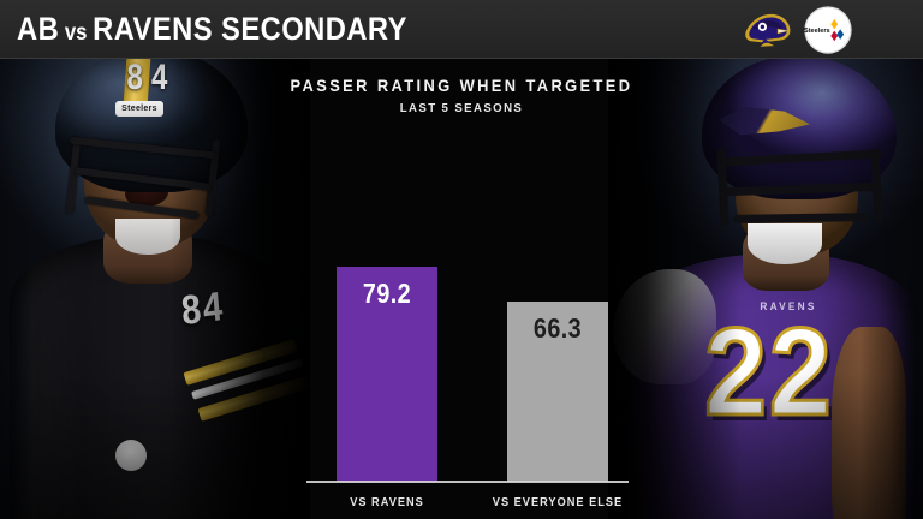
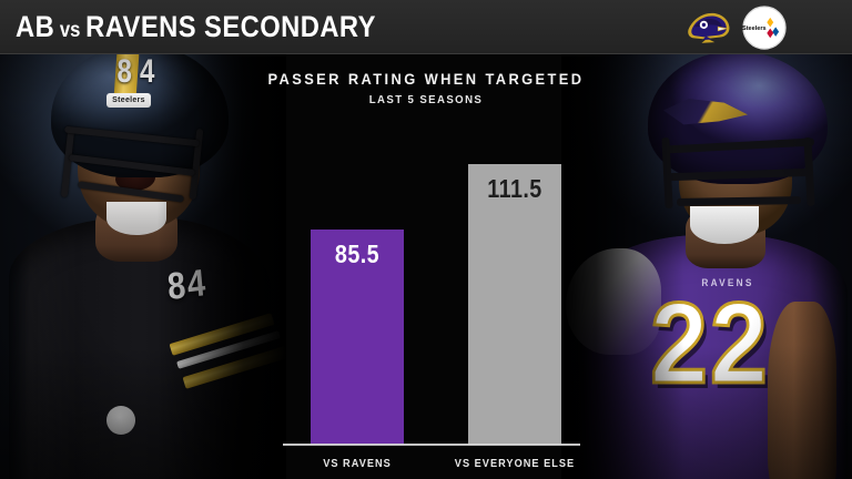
VS RAVENS: 79.2 -> 85.5
VS EVERYONE ELSE: 66.3 -> 111.5
